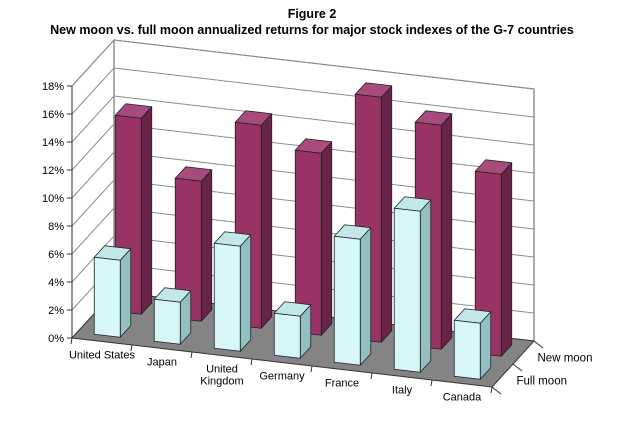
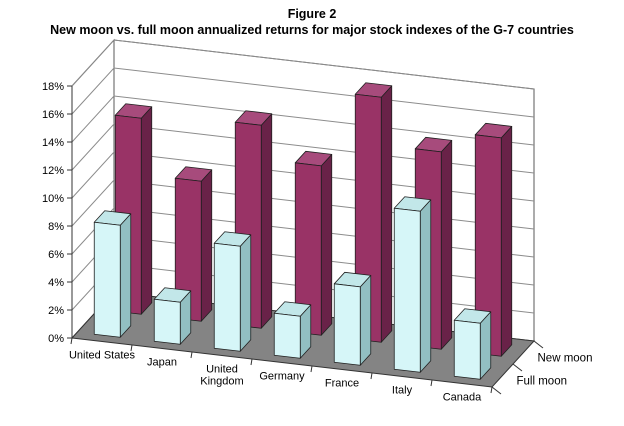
Full moon/United States: 5.5% -> 8.0%
New moon/Germany: 13.0% -> 12.1%
Full moon/France: 9.0% -> 5.6%
New moon/Italy: 16.0% -> 14.1%
New moon/Canada: 13.0% -> 15.6%
